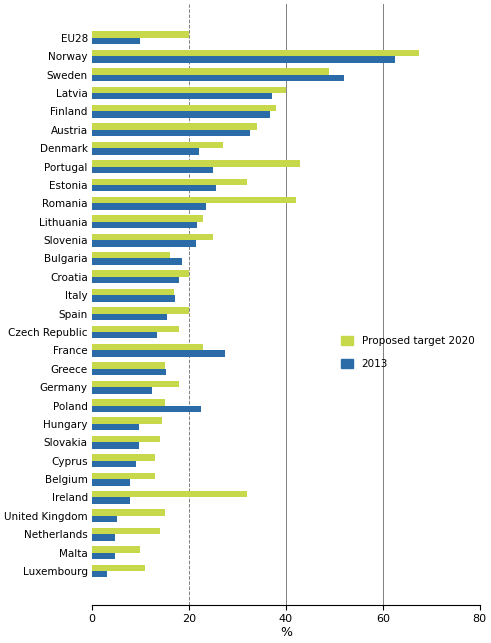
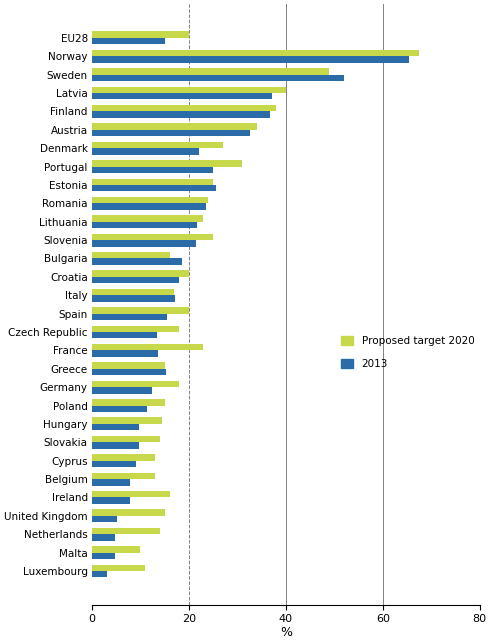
2013/EU28: 10.0 -> 15.0
2013/Norway: 62.5 -> 65.5
Proposed target 2020/Portugal: 43.0 -> 31.0
Proposed target 2020/Estonia: 32.0 -> 25.0
Proposed target 2020/Romania: 42.0 -> 24.0
2013/France: 27.5 -> 13.7
2013/Poland: 22.5 -> 11.3
Proposed target 2020/Ireland: 32.0 -> 16.0
